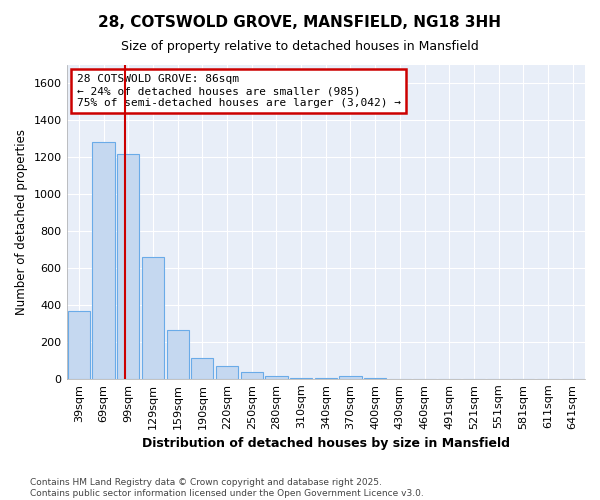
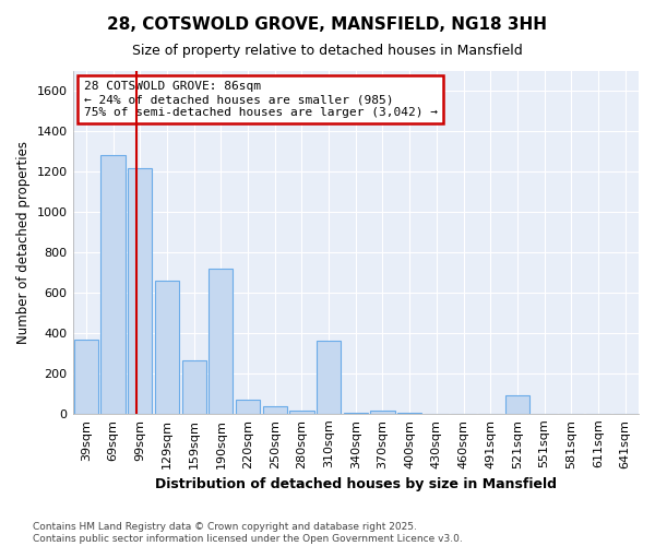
190sqm: 120 -> 720
310sqm: 0 -> 360
521sqm: 0 -> 90
